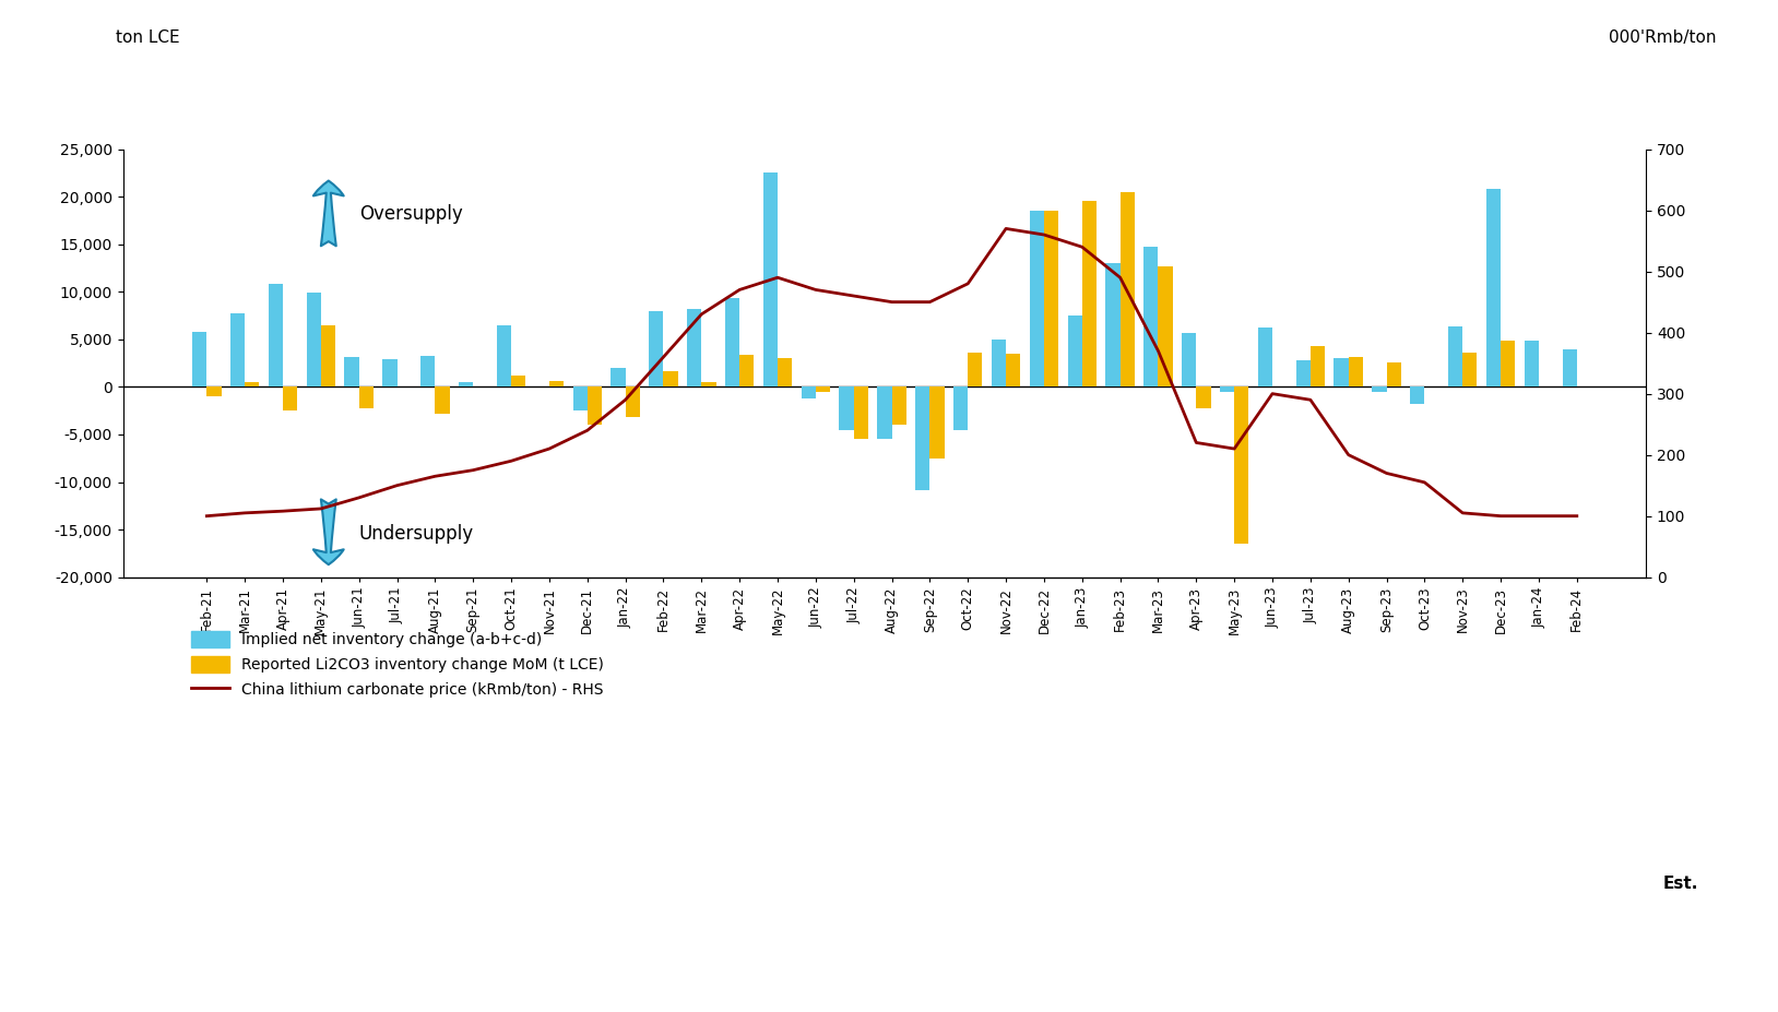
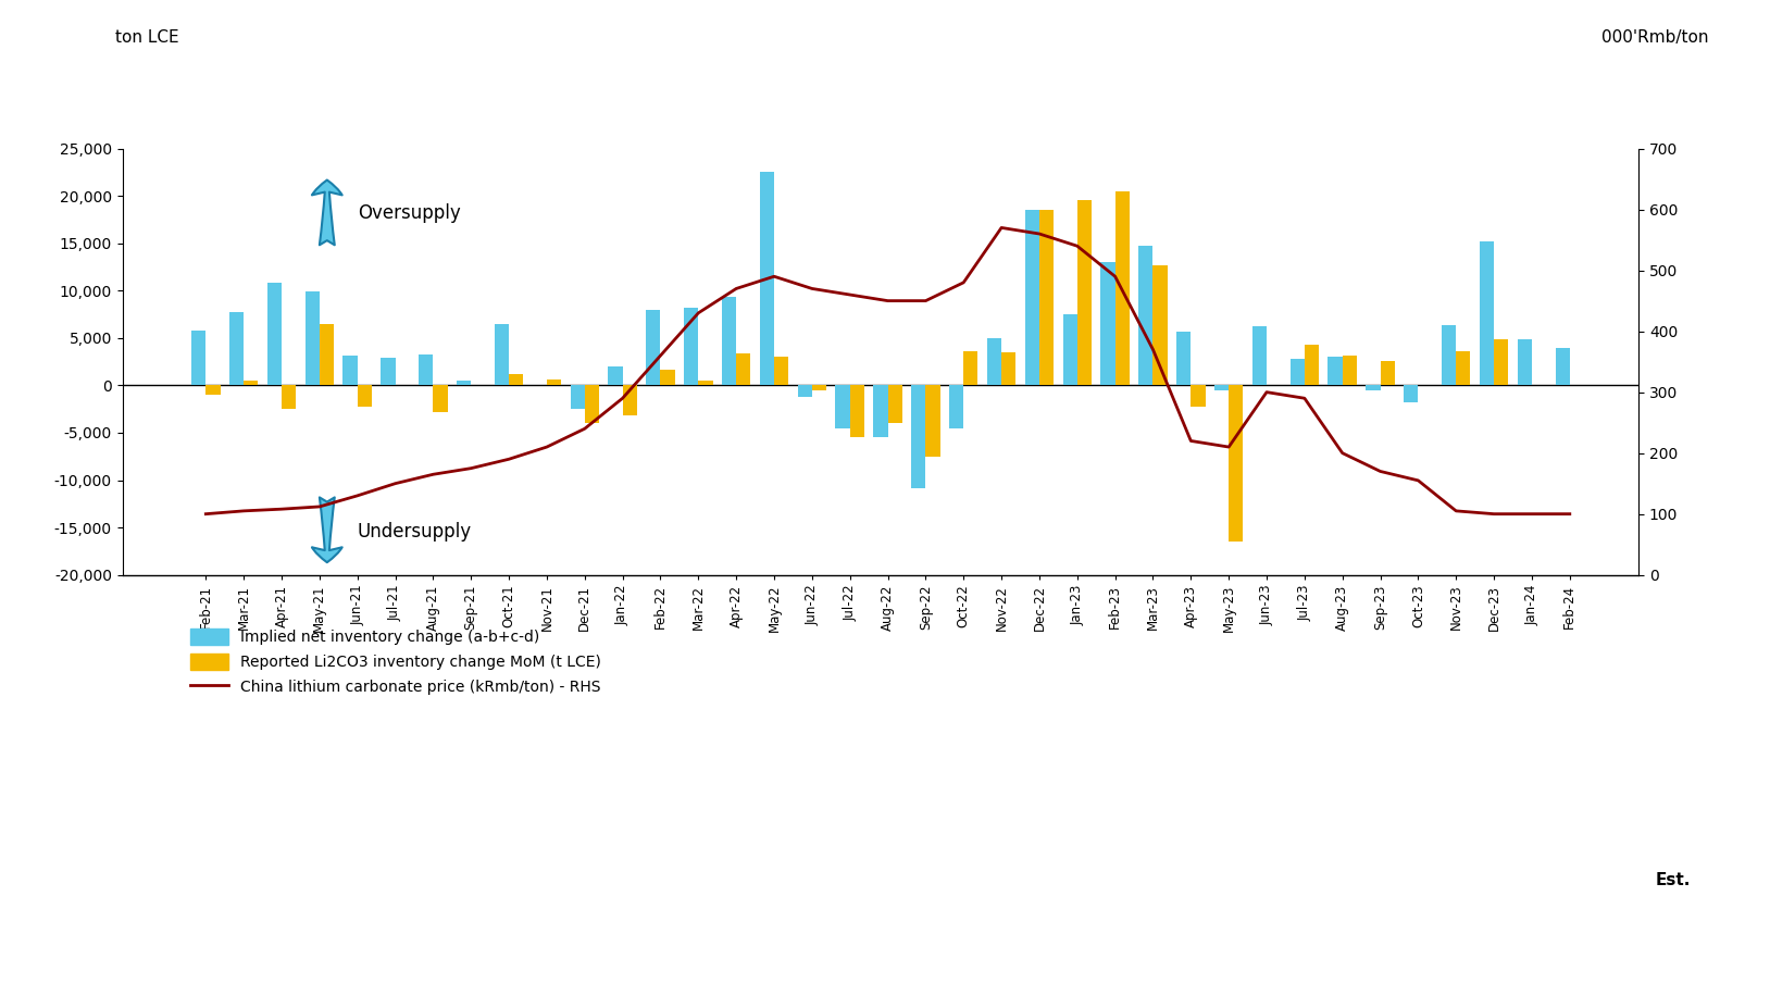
Implied net inventory change (a-b+c-d)/Dec-23: 20,800 -> 15,200
